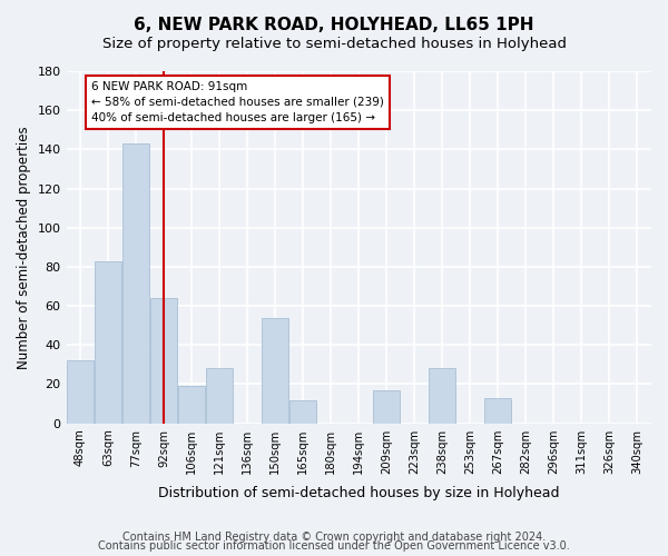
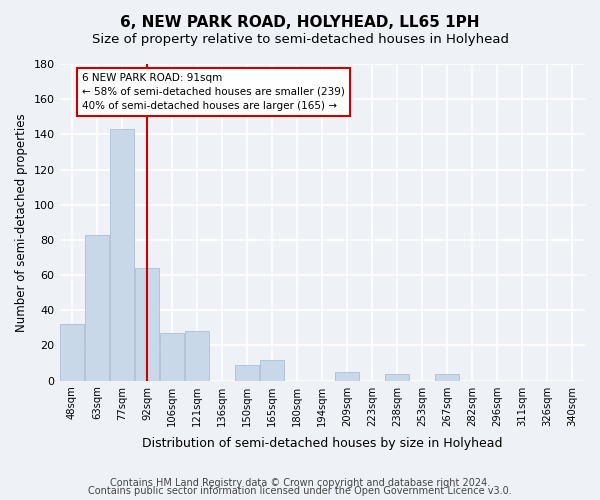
106sqm: 19 -> 27
150sqm: 54 -> 9
209sqm: 17 -> 5
238sqm: 28 -> 4
267sqm: 13 -> 4
